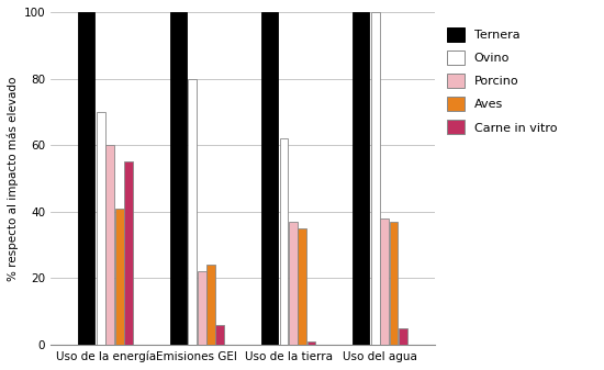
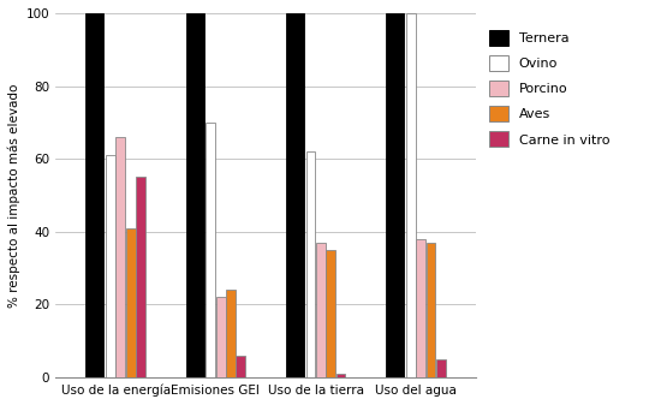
Ovino/Uso de la energía: 70 -> 61
Porcino/Uso de la energía: 60 -> 66
Ovino/Emisiones GEI: 80 -> 70
